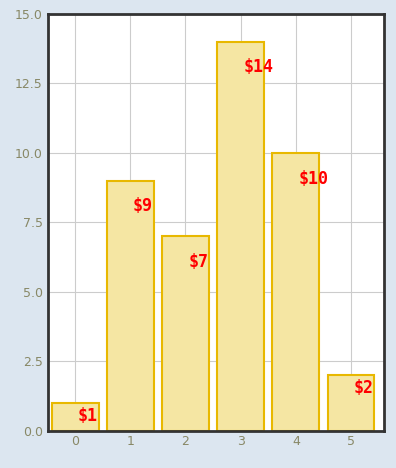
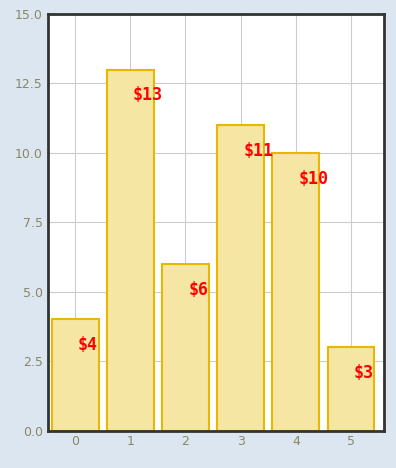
0: $1 -> $4
1: $9 -> $13
2: $7 -> $6
3: $14 -> $11
5: $2 -> $3
